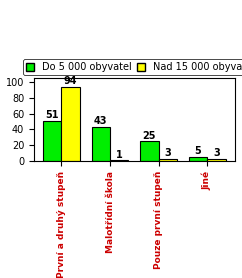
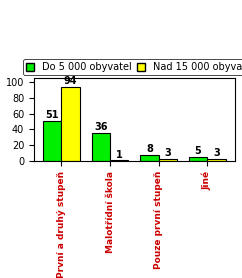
Do 5 000 obyvatel/Malotřídní škola: 43 -> 36
Do 5 000 obyvatel/Pouze první stupeň: 25 -> 8
